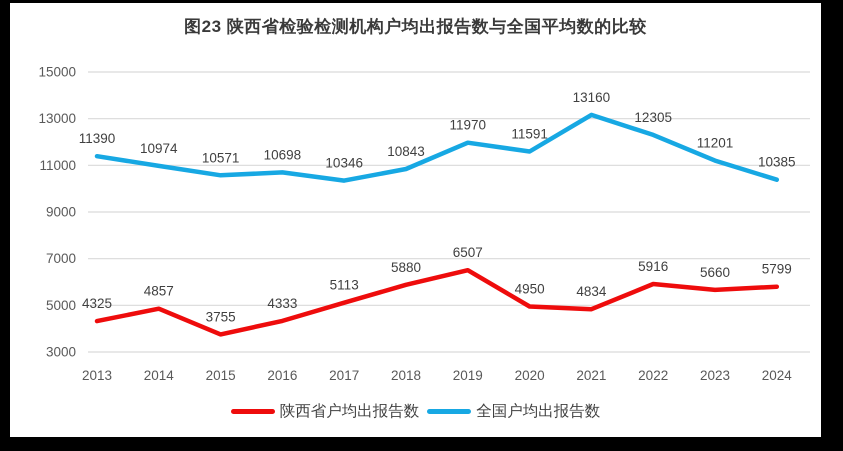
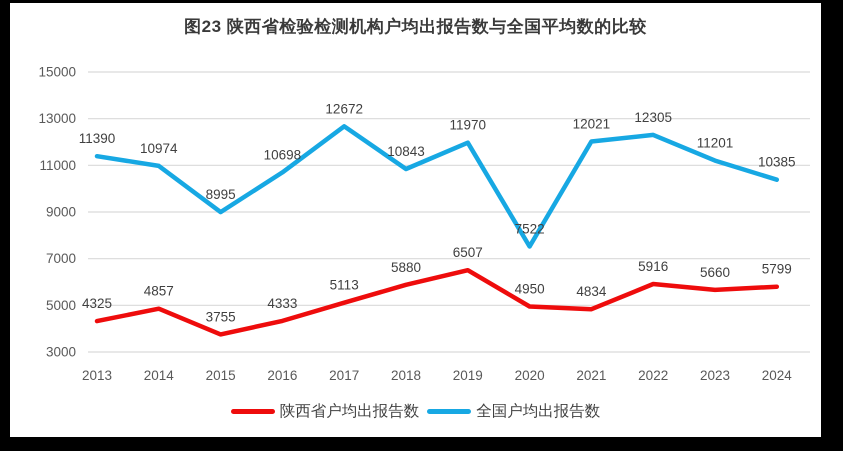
全国户均出报告数/2015: 10571 -> 8995
全国户均出报告数/2017: 10346 -> 12672
全国户均出报告数/2020: 11591 -> 7522
全国户均出报告数/2021: 13160 -> 12021
